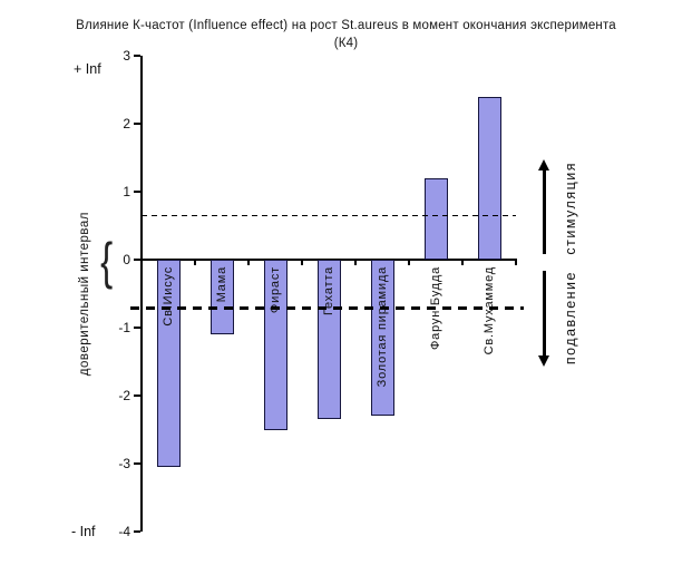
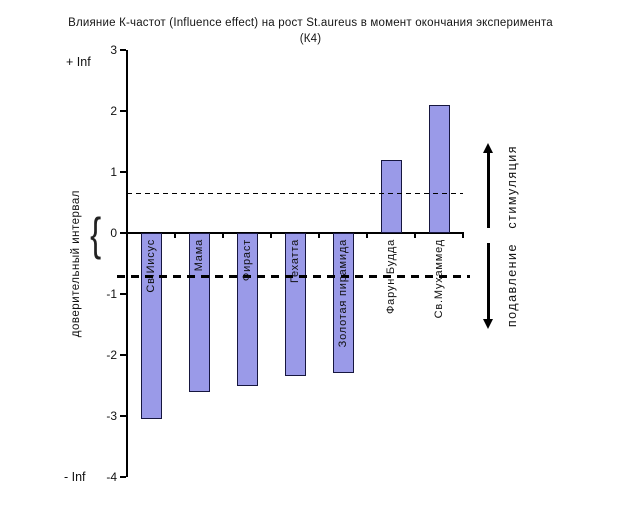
Мама: -1.1 -> -2.6
Св.Мухаммед: 2.4 -> 2.1
